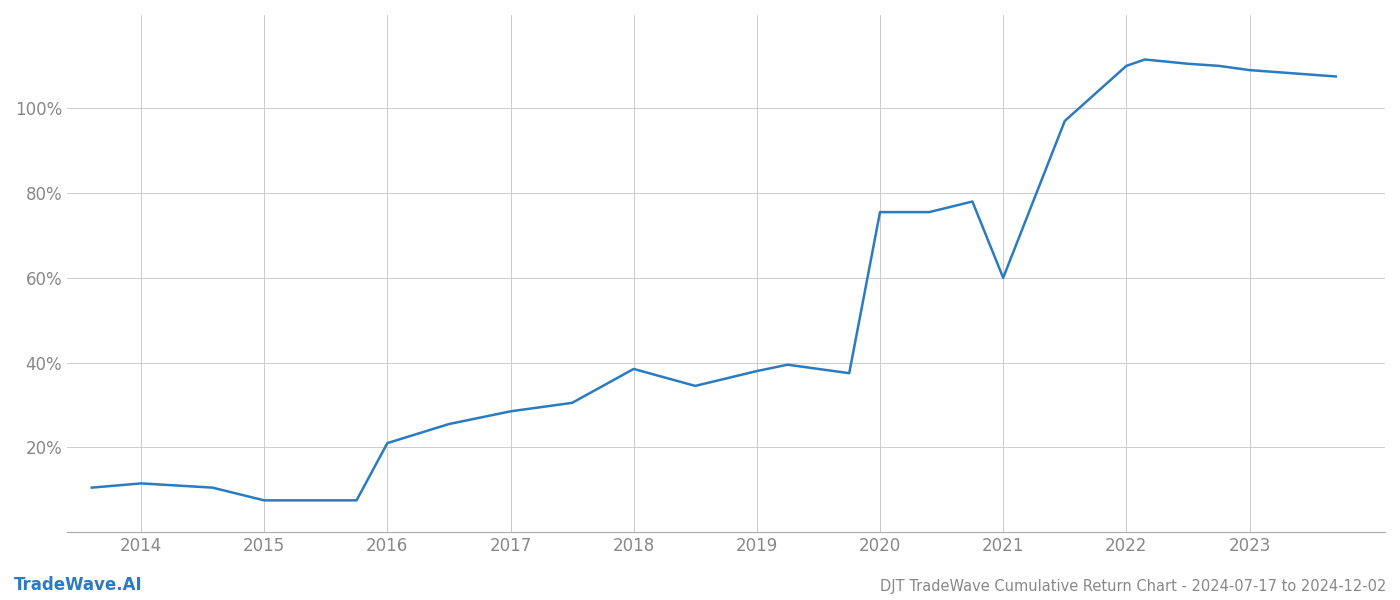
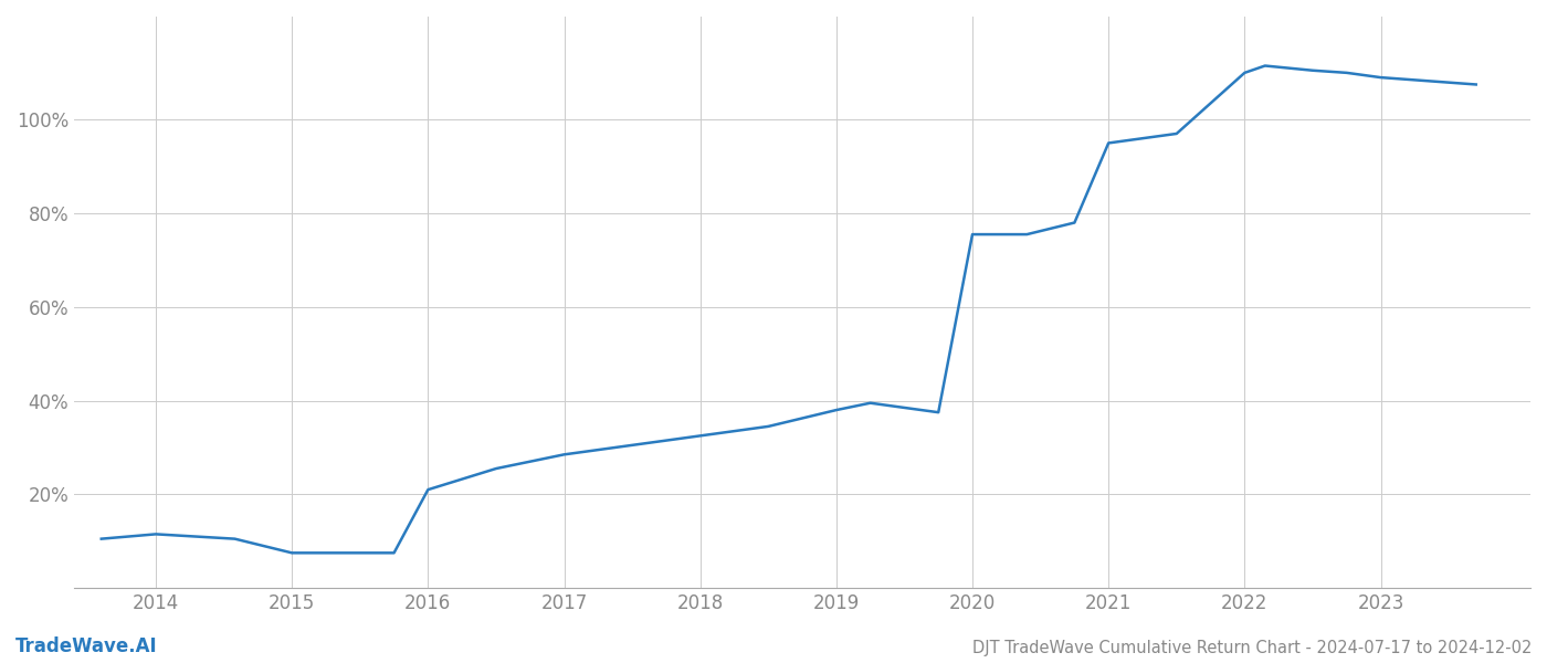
2018: 38.5% -> 32.5%
2021: 60.0% -> 95.0%
